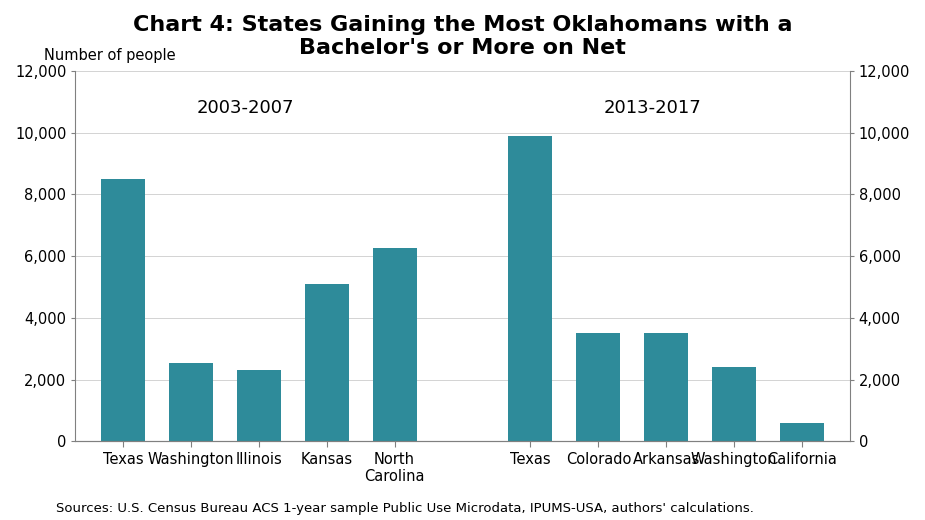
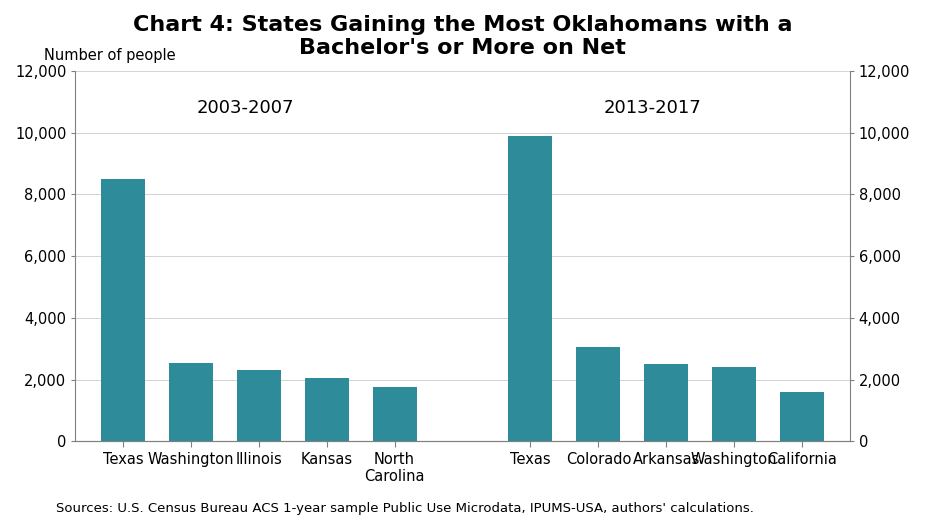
Kansas: 5,100 -> 2,050
North Carolina: 6,250 -> 1,750
Colorado: 3,500 -> 3,050
Arkansas: 3,500 -> 2,500
California: 600 -> 1,600
